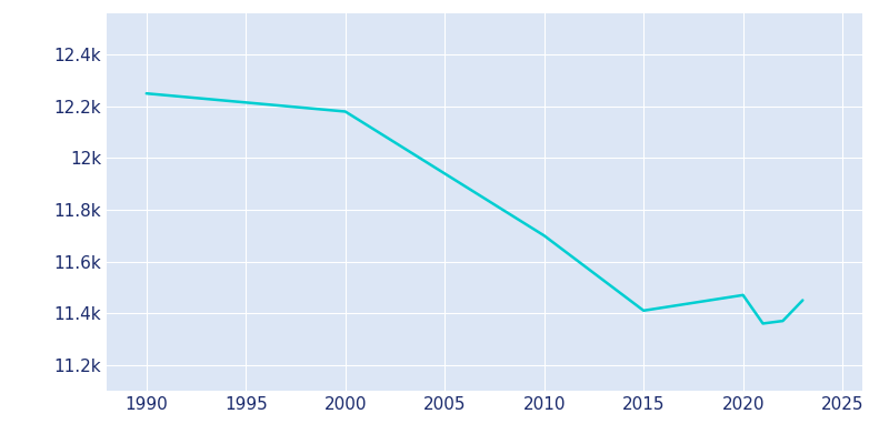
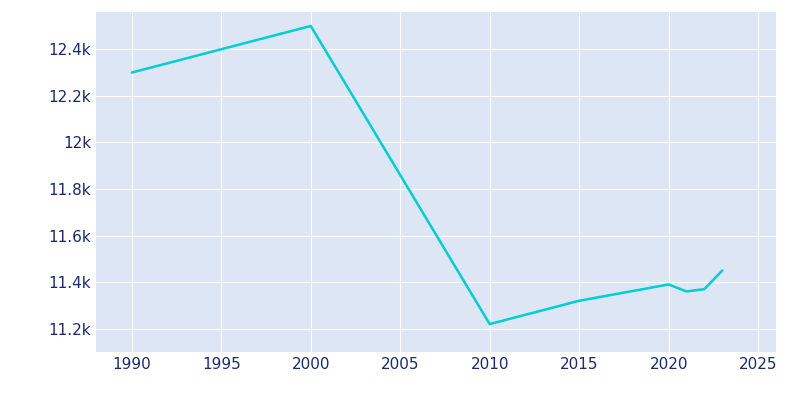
1990: 12.25k -> 12.30k
2000: 12.18k -> 12.50k
2010: 11.70k -> 11.22k
2015: 11.41k -> 11.32k
2020: 11.47k -> 11.39k
